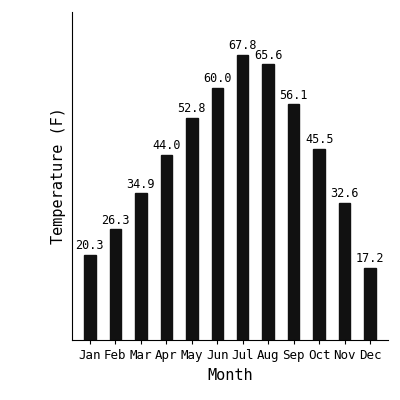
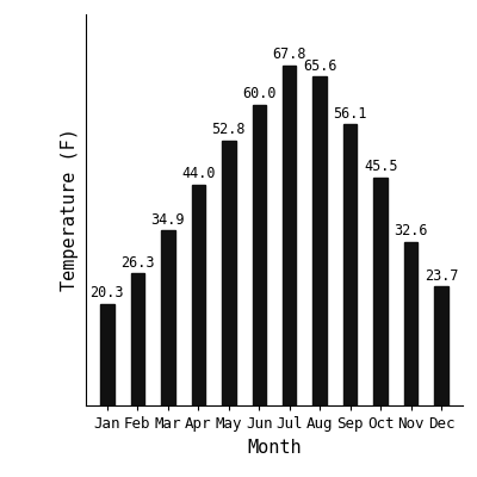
Dec: 17.2 -> 23.7
